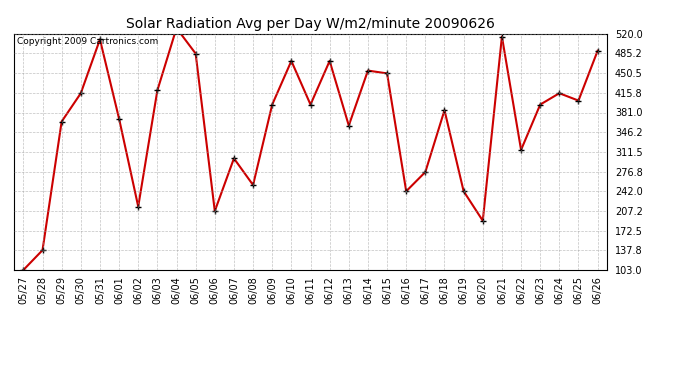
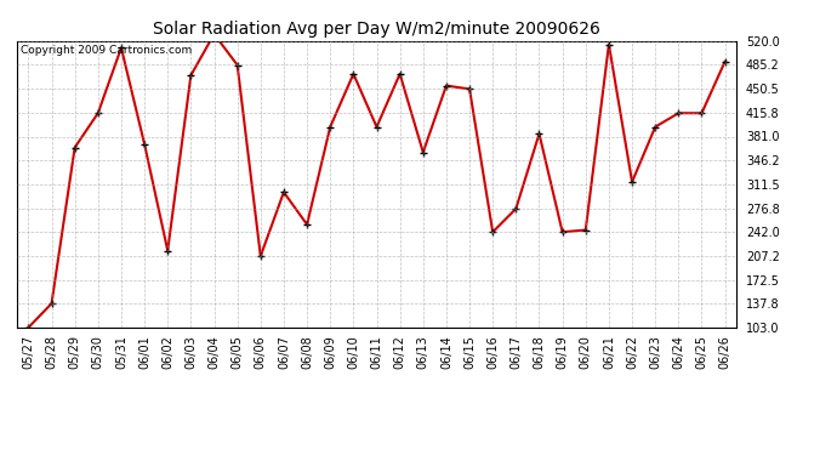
06/03: 420 -> 470
06/20: 190 -> 245
06/25: 402 -> 415
